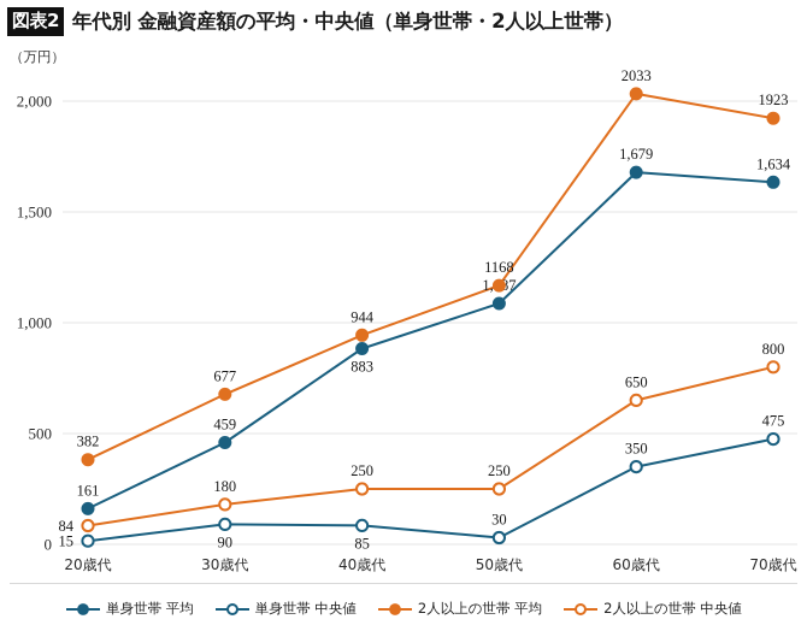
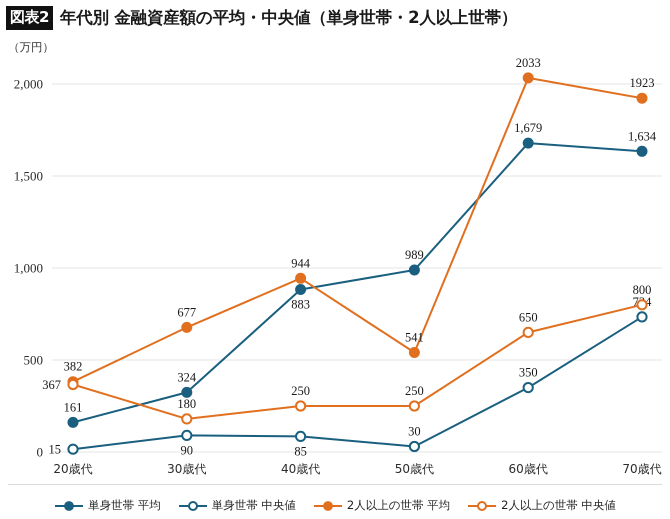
2人以上の世帯 中央値/20歳代: 84 -> 367
単身世帯 平均/30歳代: 459 -> 324
単身世帯 平均/50歳代: 1,087 -> 989
2人以上の世帯 平均/50歳代: 1168 -> 541
単身世帯 中央値/70歳代: 475 -> 734
